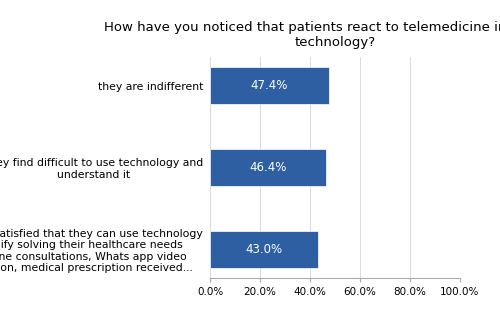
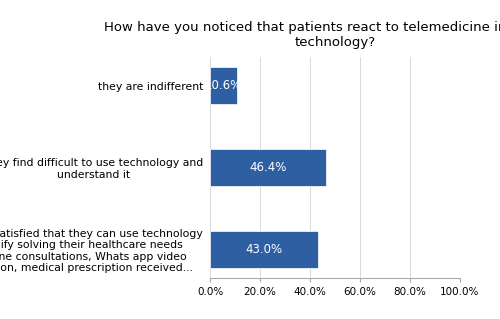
they are indifferent: 47.4% -> 10.6%
